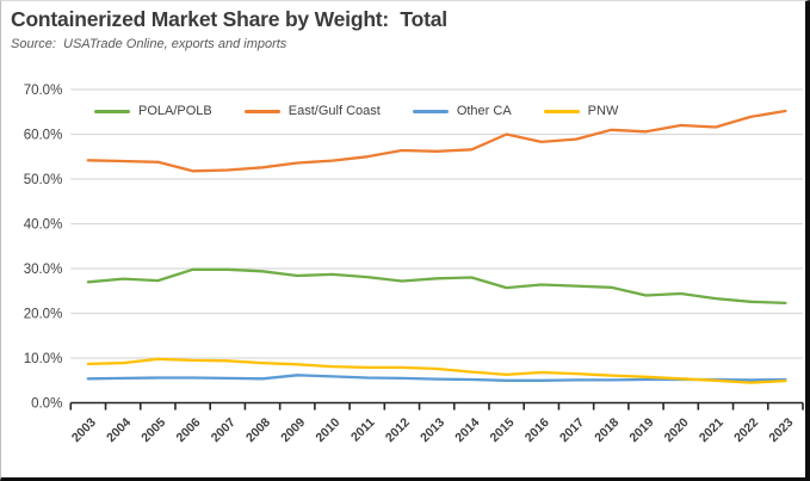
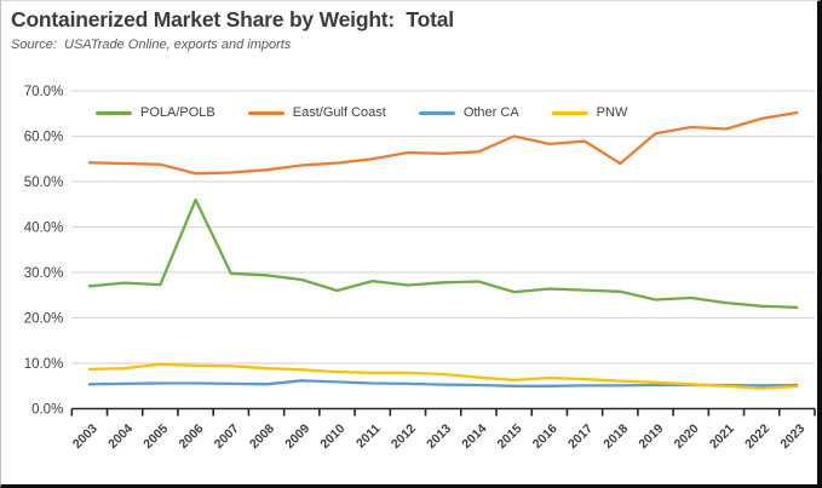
POLA/POLB/2006: 30% -> 46%
POLA/POLB/2010: 29% -> 26%
East/Gulf Coast/2018: 61% -> 54%
